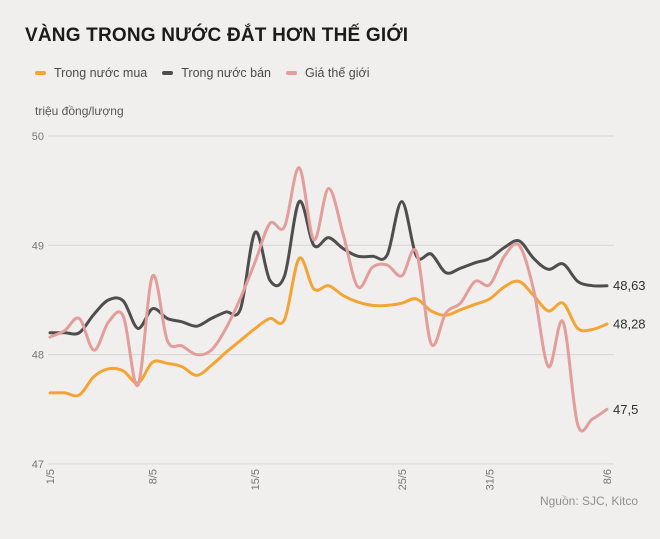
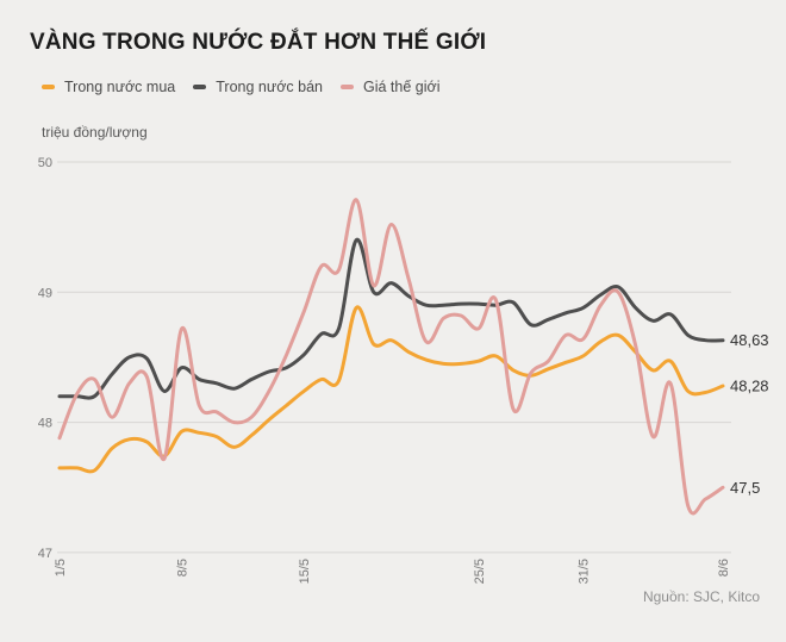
Giá thế giới/1/5: 48.16 -> 47.88
Trong nước bán/15/5: 49.12 -> 48.52
Trong nước bán/25/5: 49.40 -> 48.91
